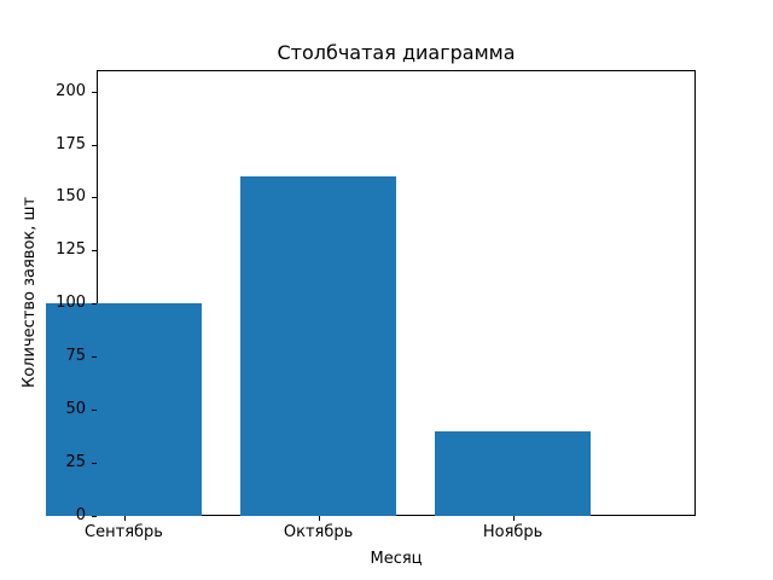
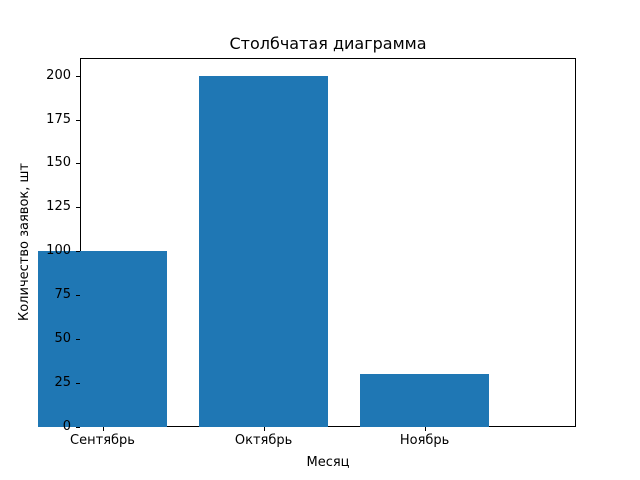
Октябрь: 160 -> 200
Ноябрь: 40 -> 30
